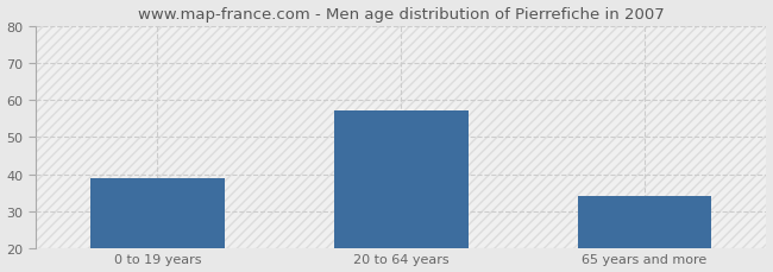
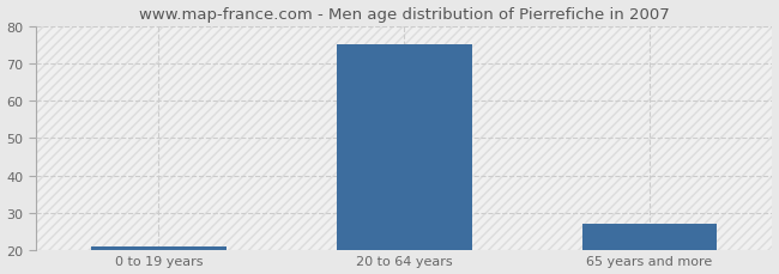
0 to 19 years: 39 -> 21
20 to 64 years: 57 -> 75
65 years and more: 34 -> 27
